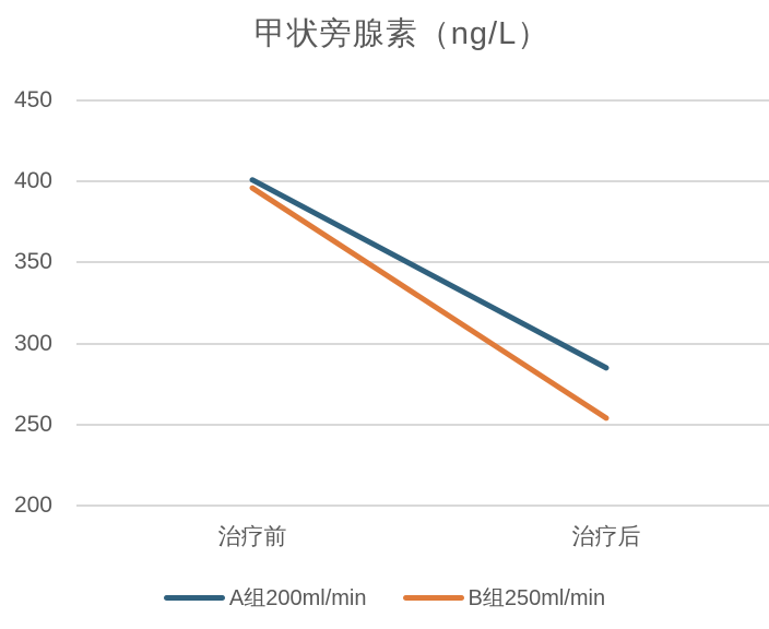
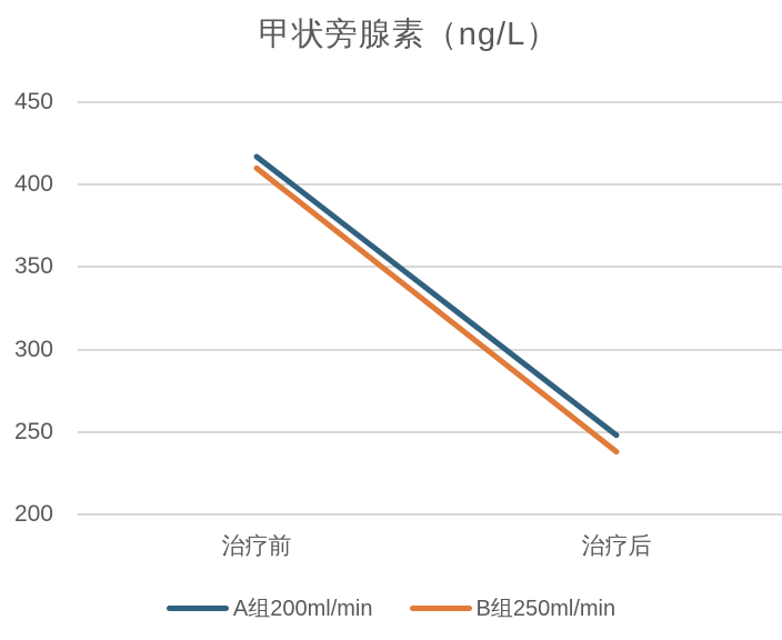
A组200ml/min/治疗前: 401 -> 417
B组250ml/min/治疗前: 396 -> 410
A组200ml/min/治疗后: 285 -> 248
B组250ml/min/治疗后: 254 -> 238
